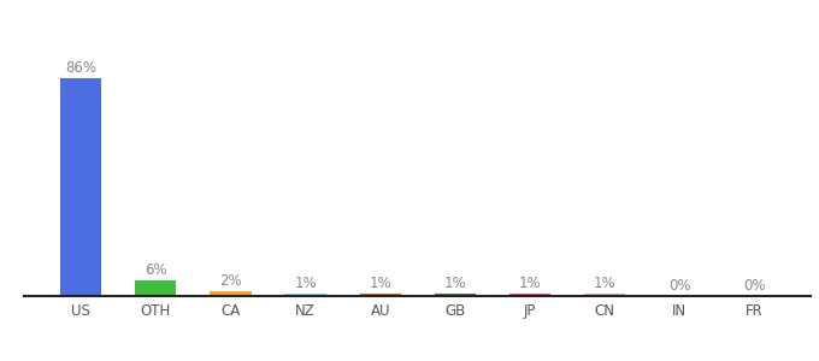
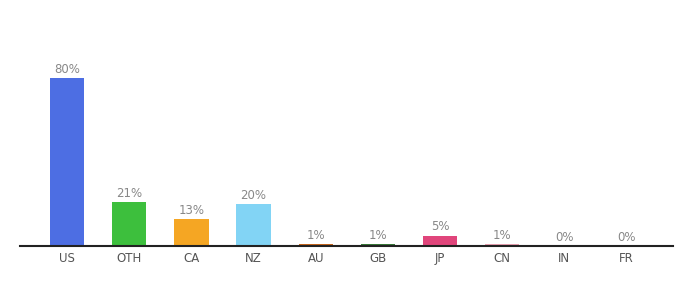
US: 86% -> 80%
OTH: 6% -> 21%
CA: 2% -> 13%
NZ: 1% -> 20%
JP: 1% -> 5%
